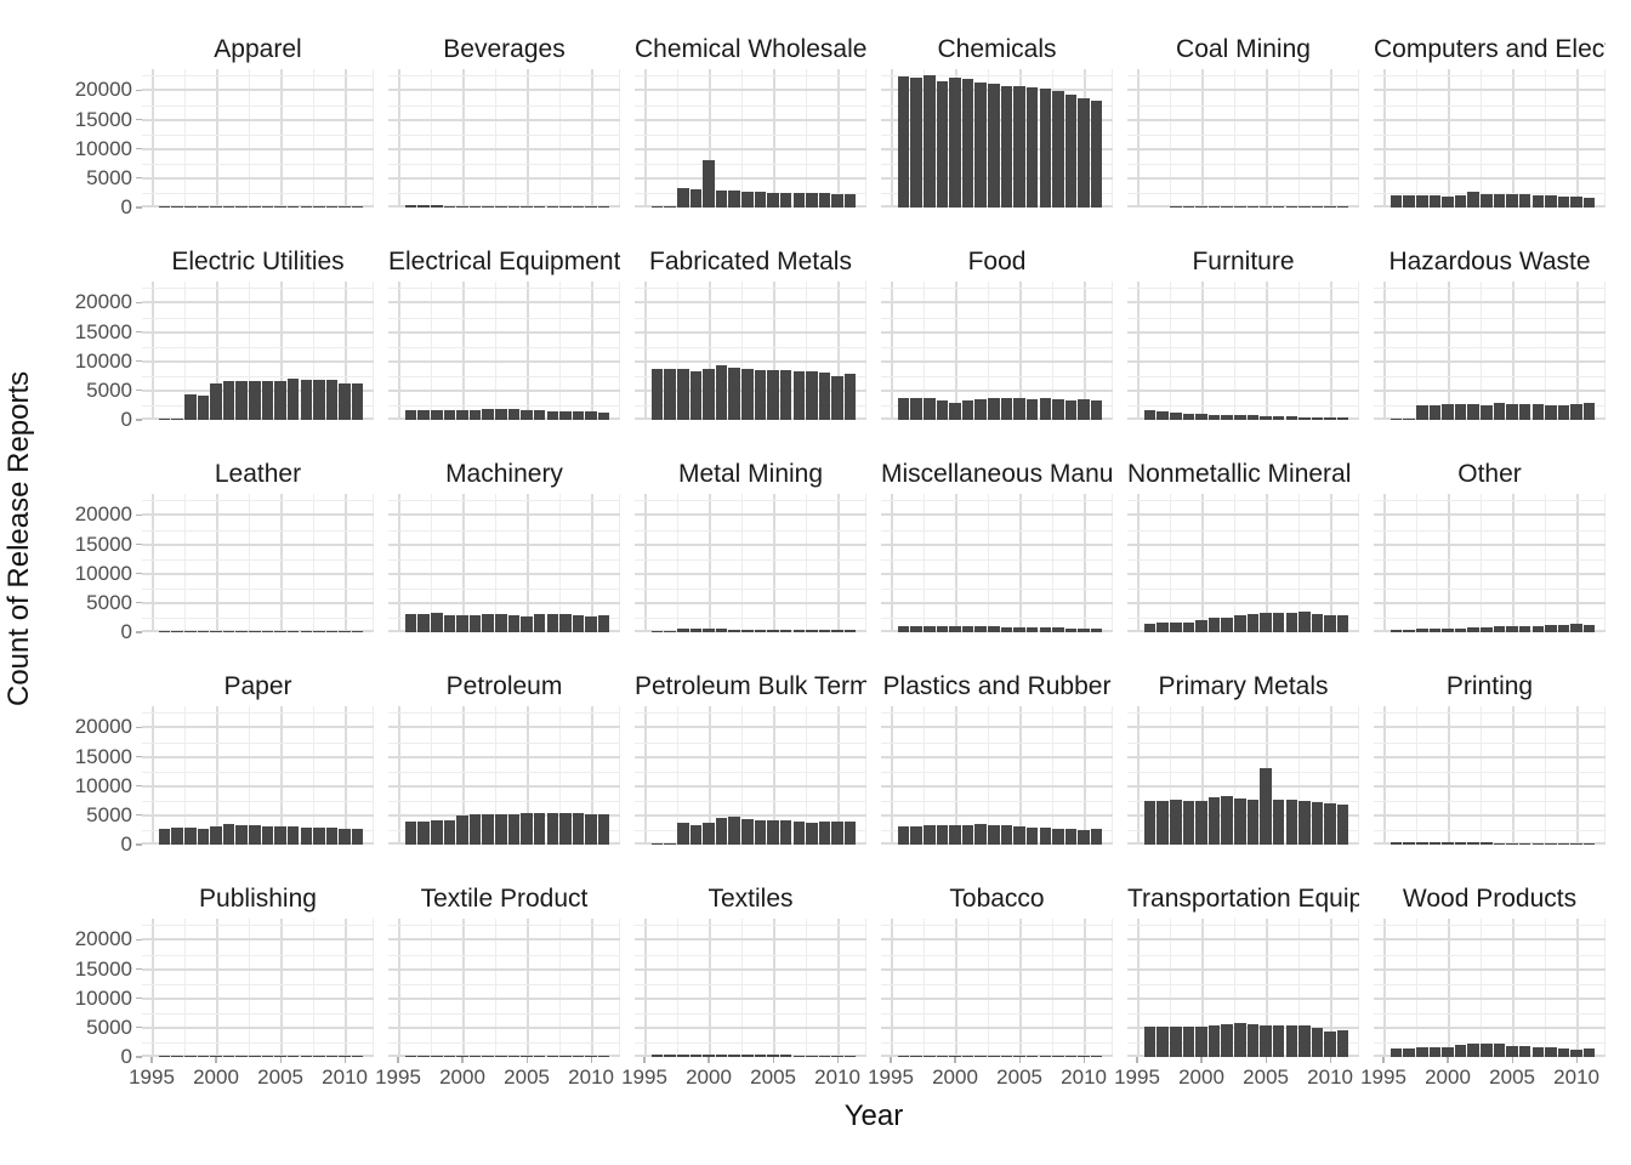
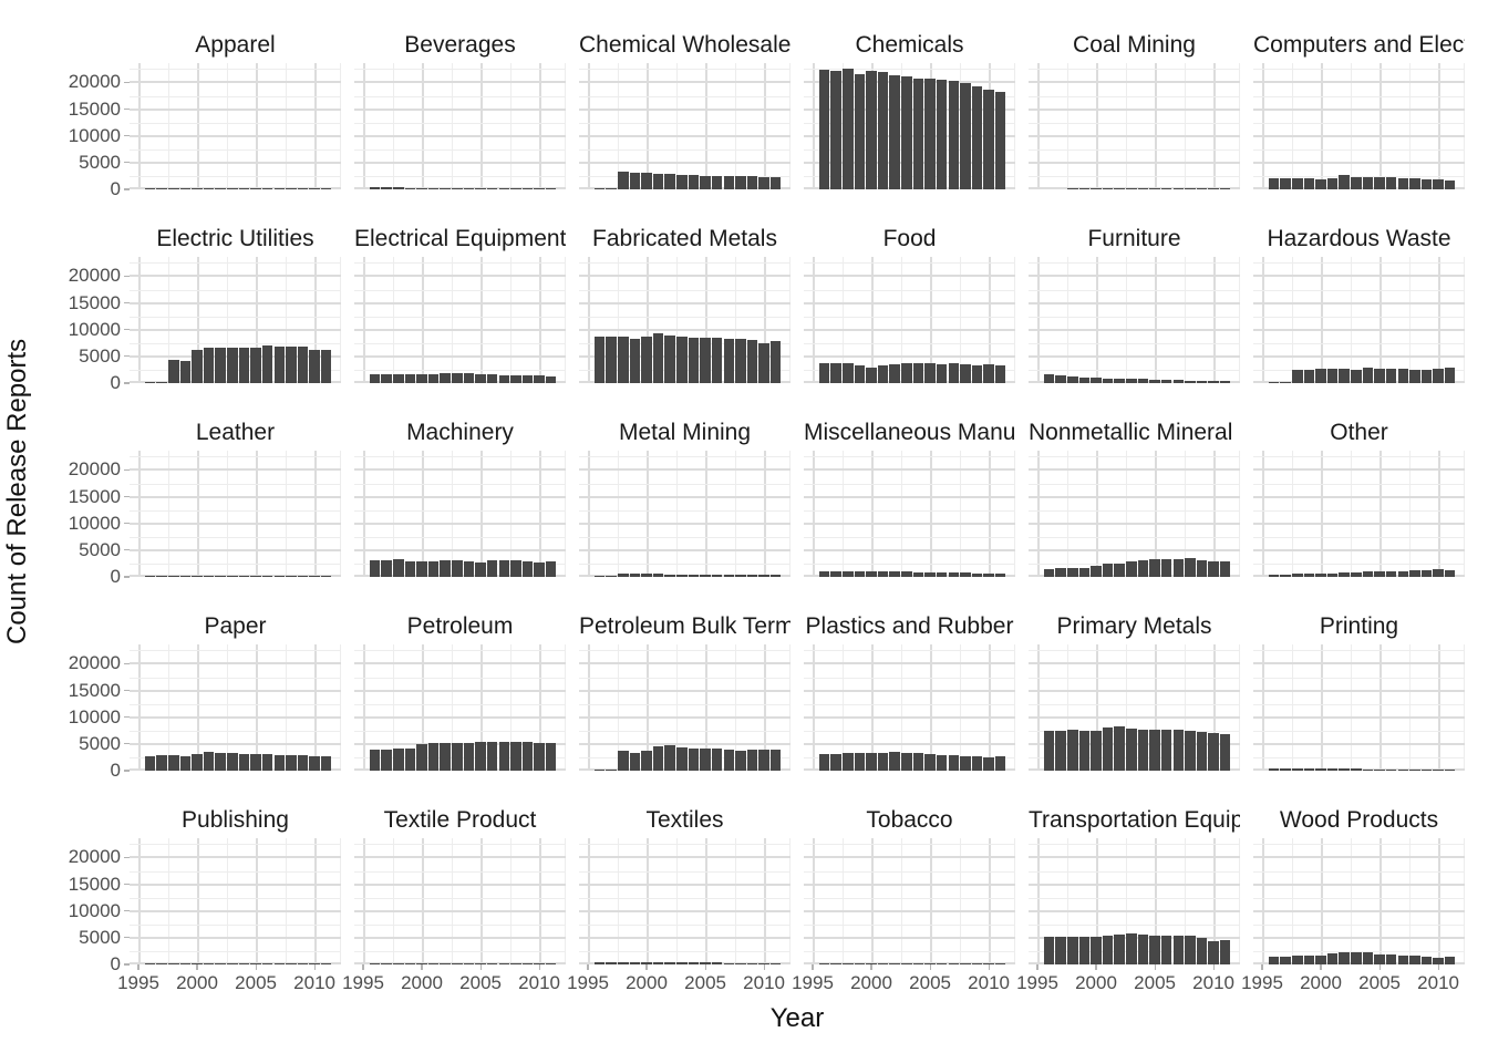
Chemical Wholesalers/2000: 8000 -> 3000
Primary Metals/2005: 13000 -> 8000
